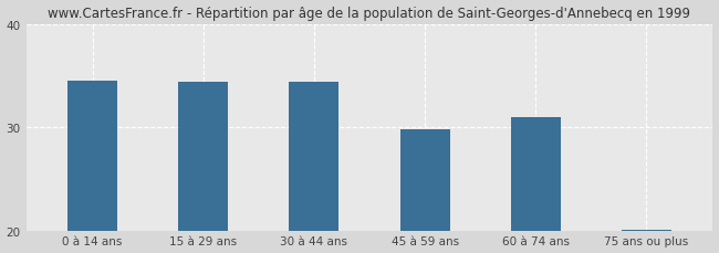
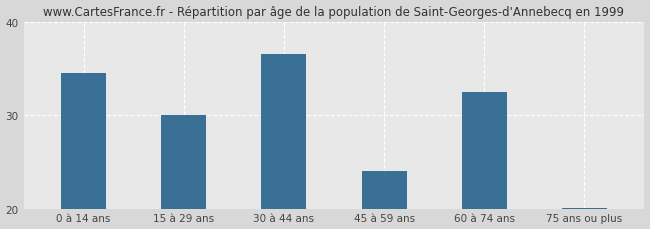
15 à 29 ans: 34.4 -> 30.0
30 à 44 ans: 34.4 -> 36.5
45 à 59 ans: 29.8 -> 24.0
60 à 74 ans: 31.0 -> 32.5
